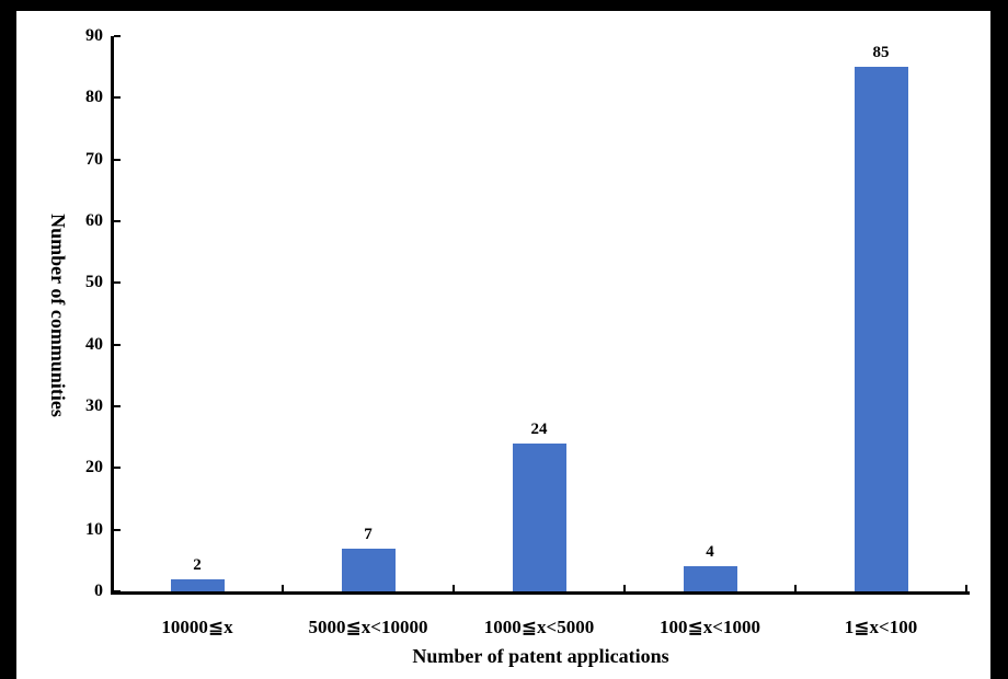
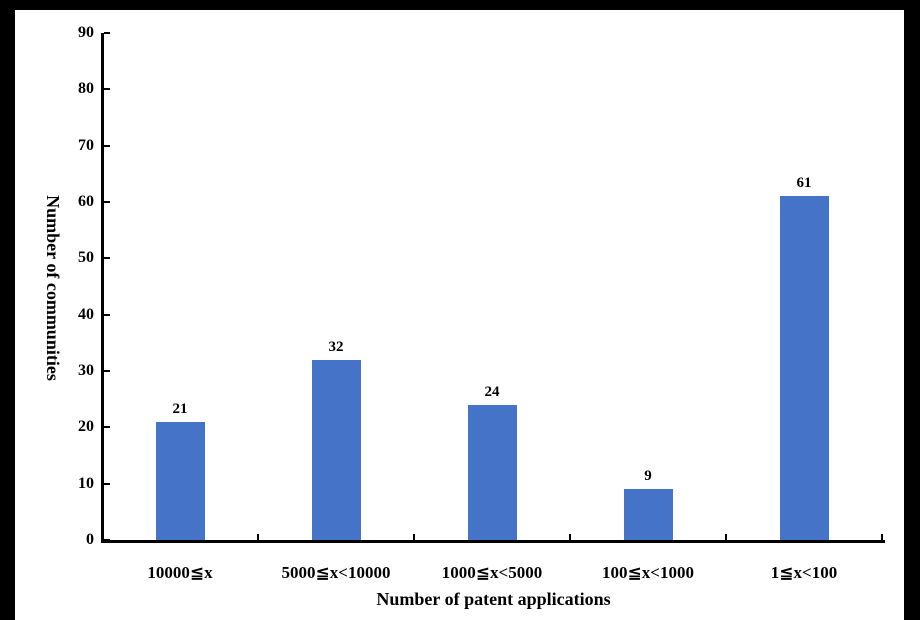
10000≦x: 2 -> 21
5000≦x<10000: 7 -> 32
100≦x<1000: 4 -> 9
1≦x<100: 85 -> 61
